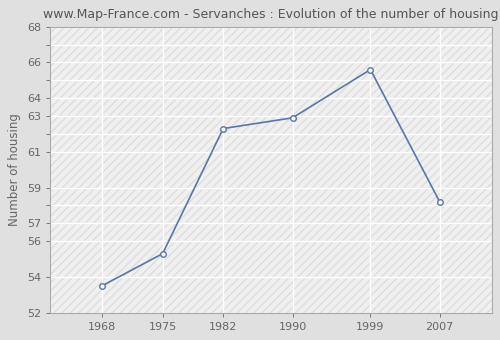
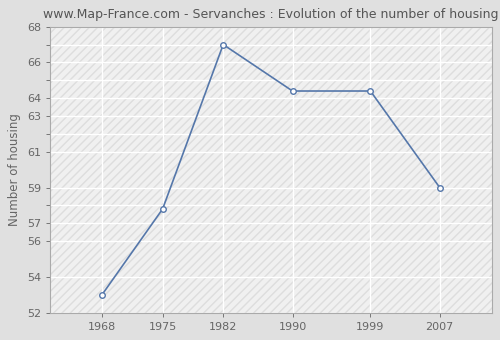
1968: 53.5 -> 53.0
1975: 55.3 -> 57.8
1982: 62.3 -> 67.0
1990: 62.9 -> 64.4
1999: 65.6 -> 64.4
2007: 58.2 -> 59.0
